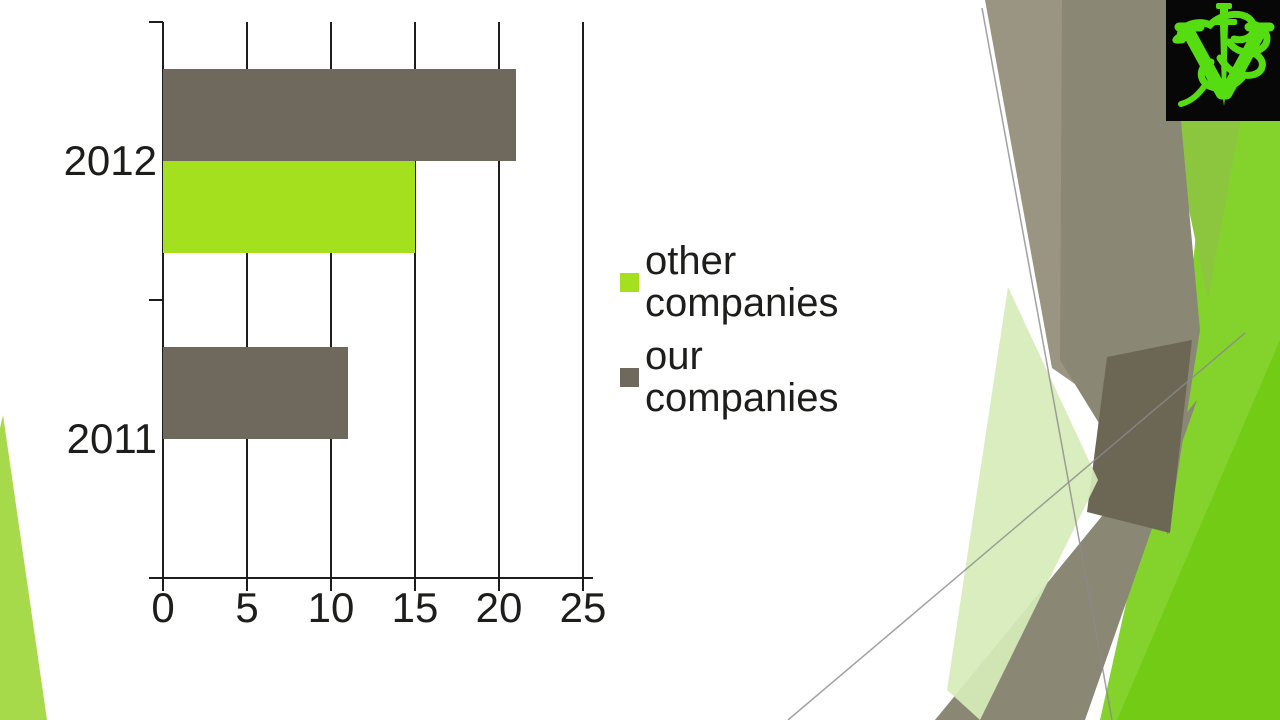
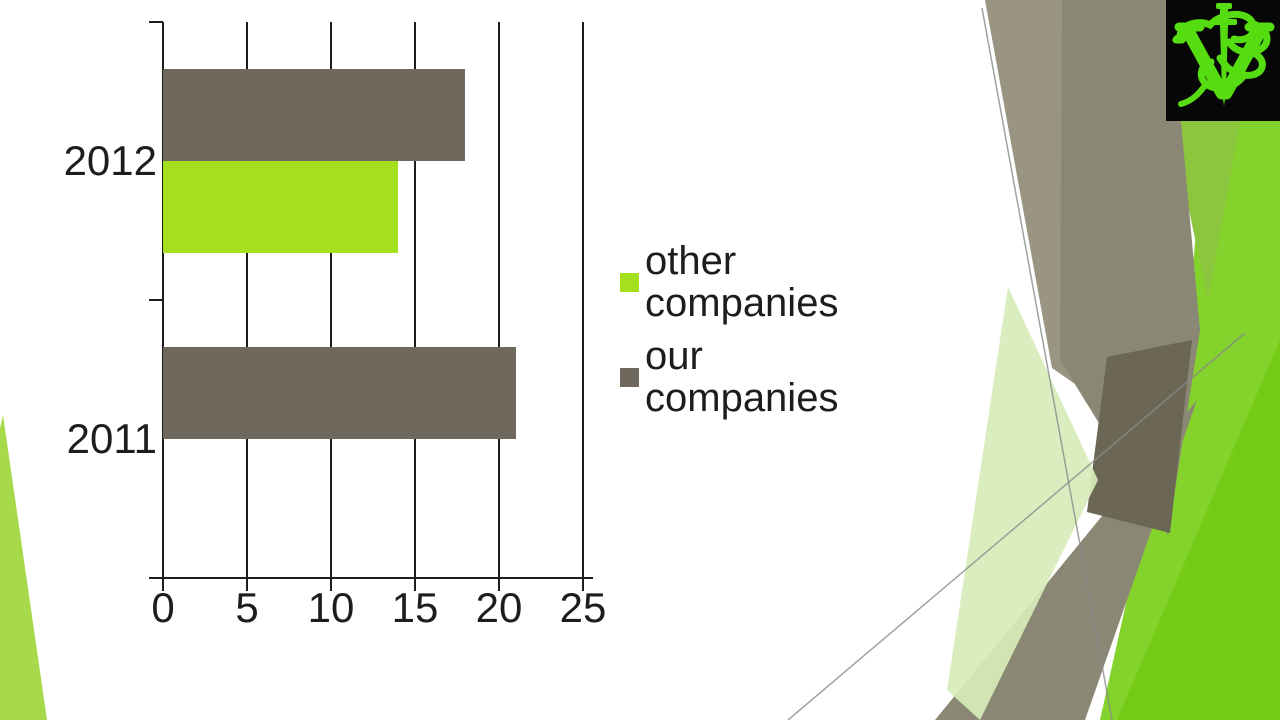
other companies/2012: 15 -> 14
our companies/2012: 21 -> 18
our companies/2011: 11 -> 21
